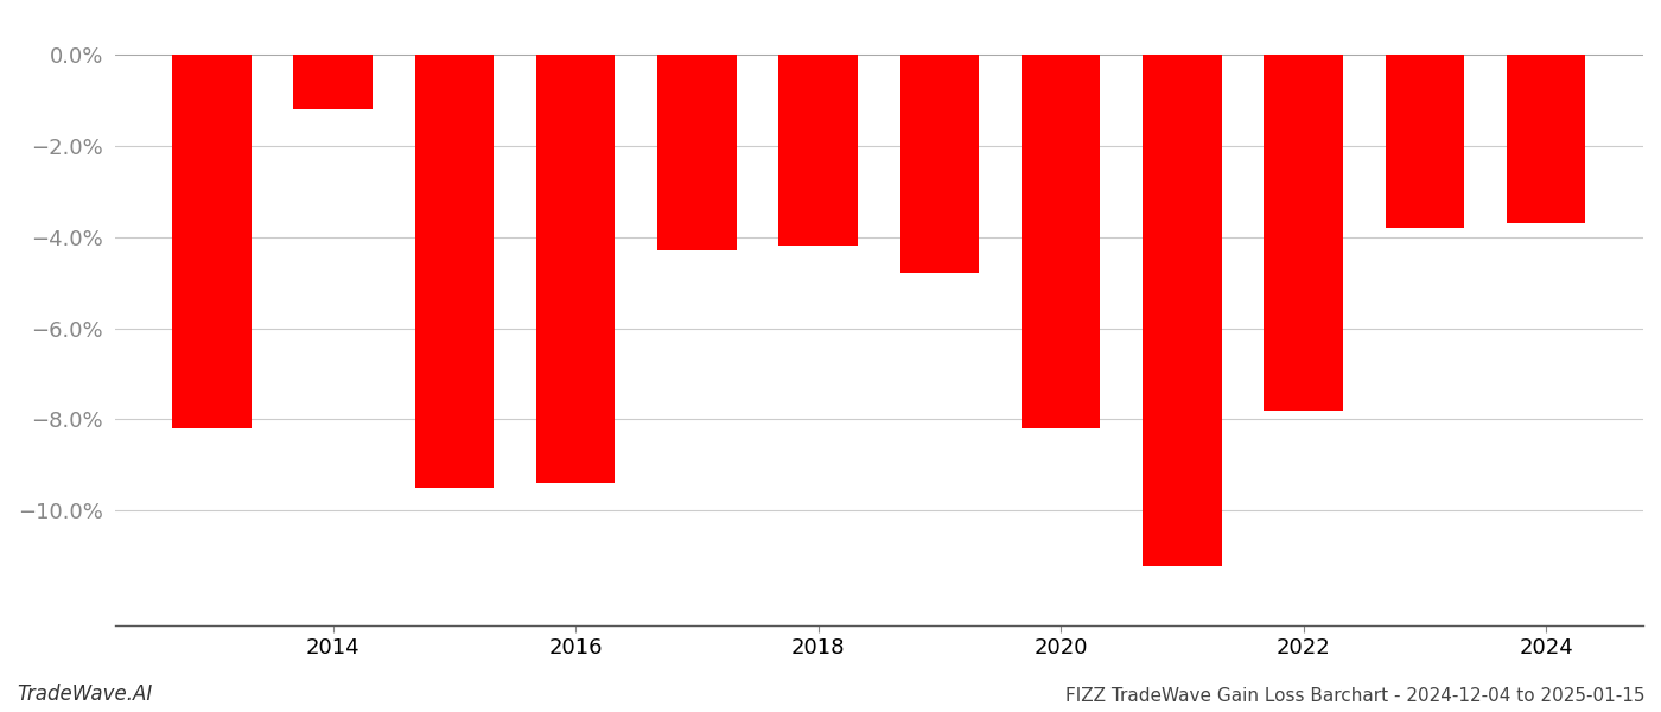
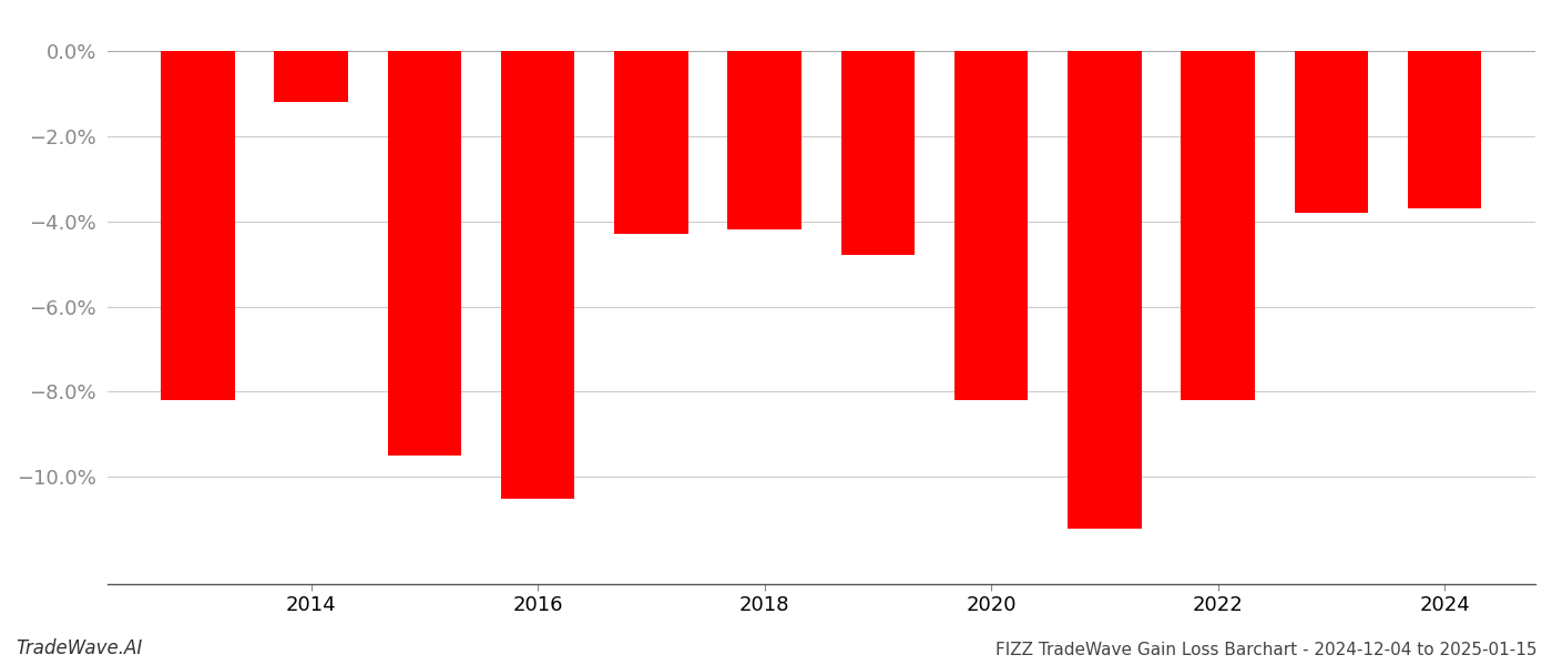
2016: -9.4% -> -10.5%
2022: -7.8% -> -8.2%
